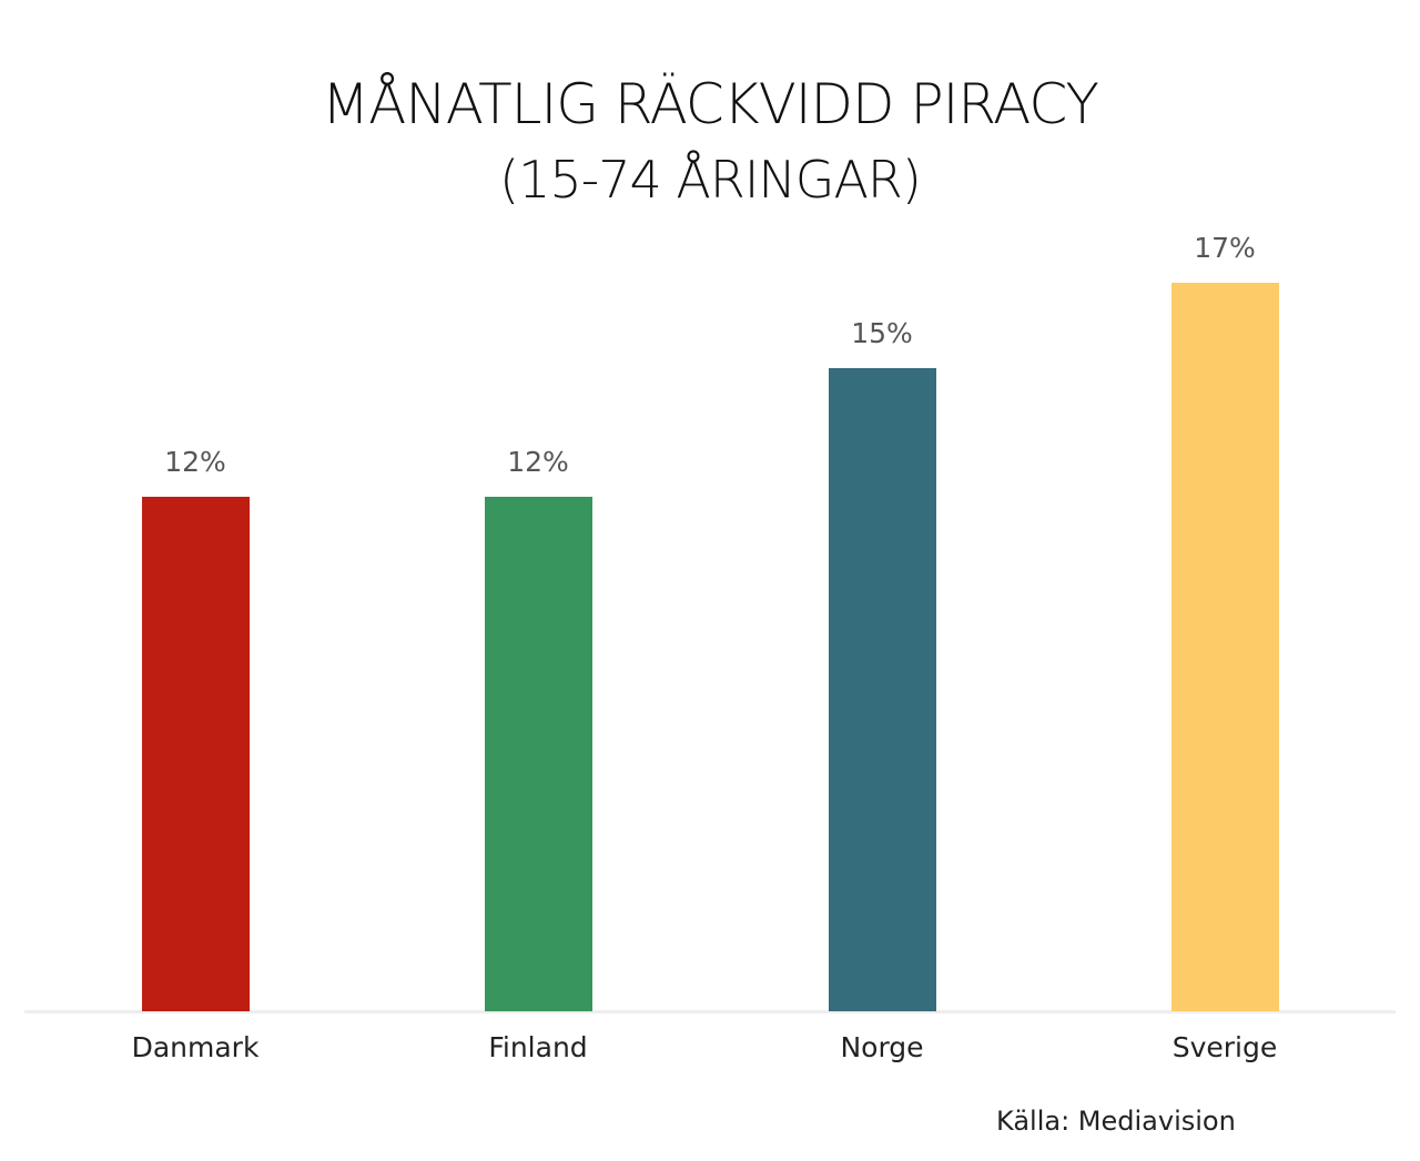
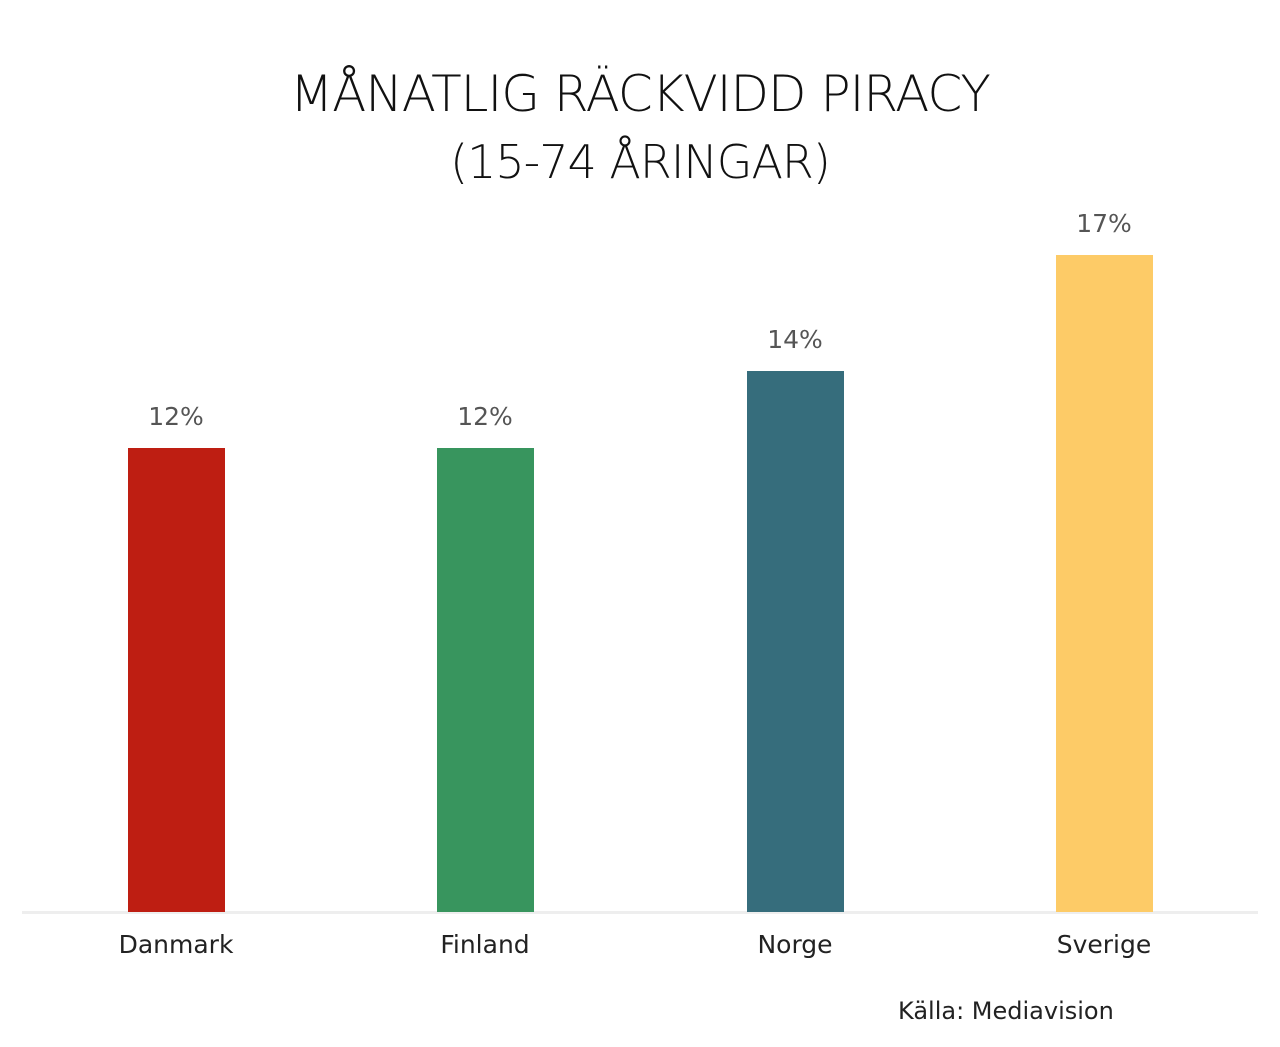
Norge: 15% -> 14%
